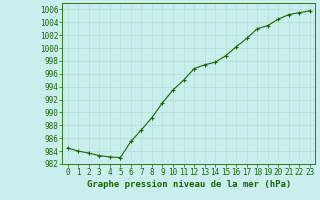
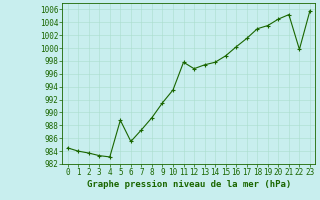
5: 983.0 -> 988.8
11: 995.0 -> 997.8
22: 1005.5 -> 999.8
